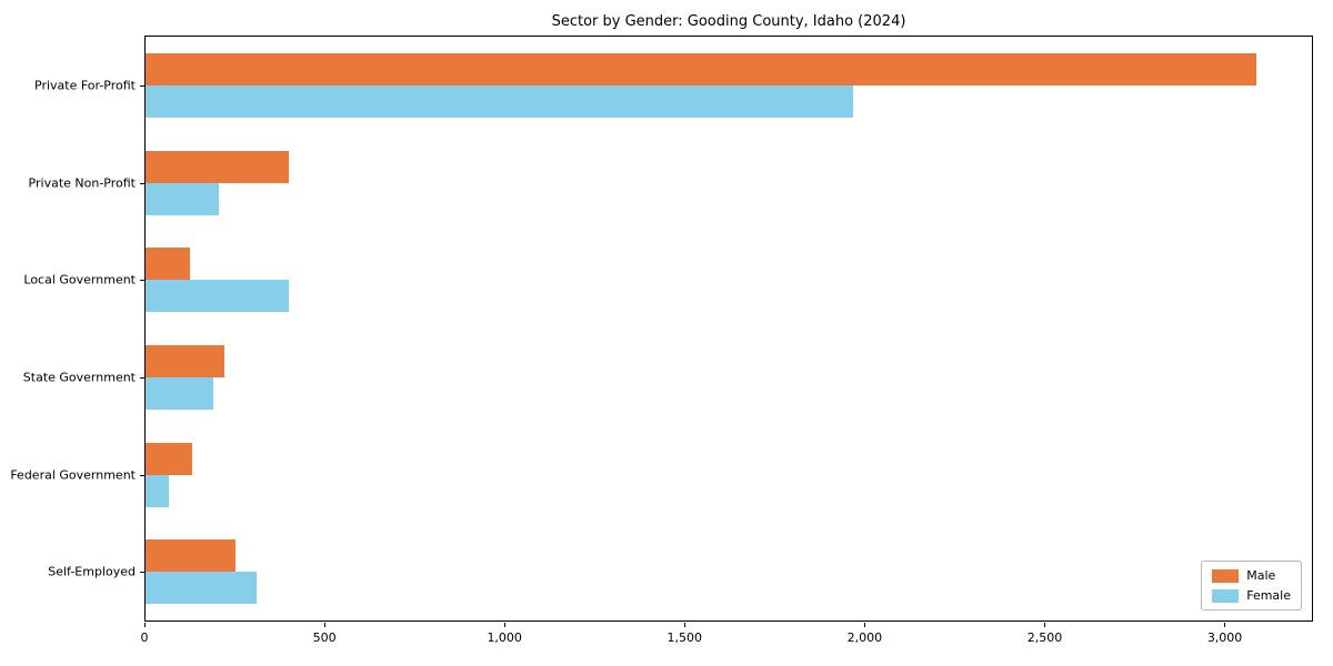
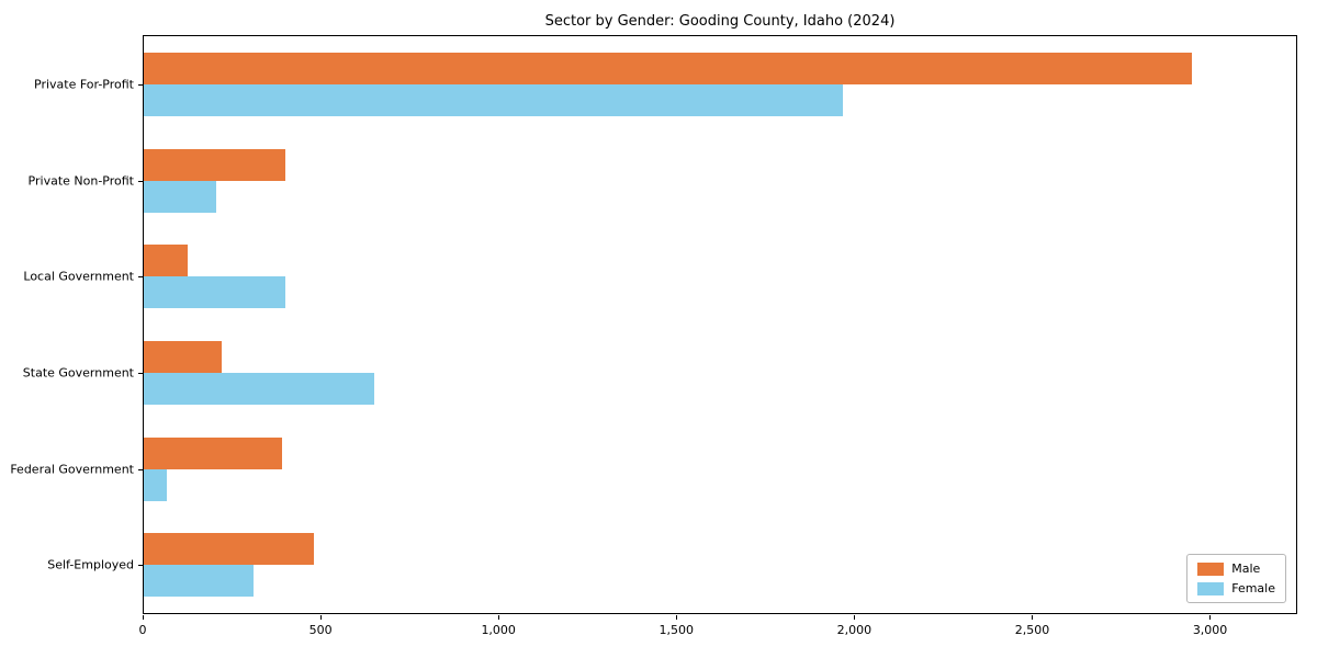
Male/Private For-Profit: 3090 -> 2950
Female/State Government: 190 -> 650
Male/Federal Government: 130 -> 390
Male/Self-Employed: 250 -> 480
